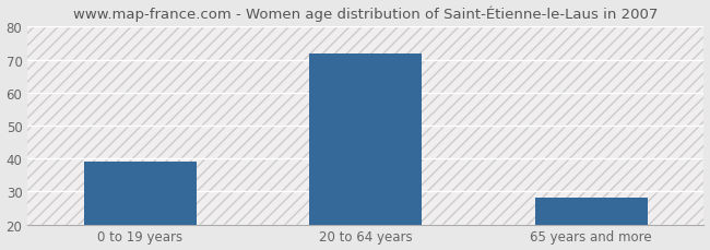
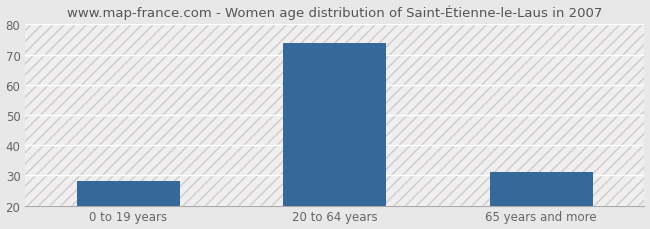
0 to 19 years: 39 -> 28
20 to 64 years: 72 -> 74
65 years and more: 28 -> 31
